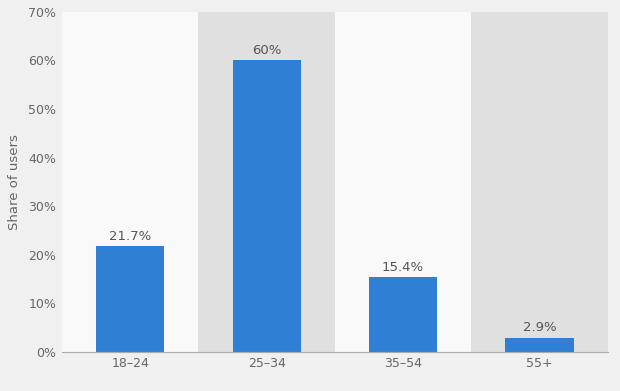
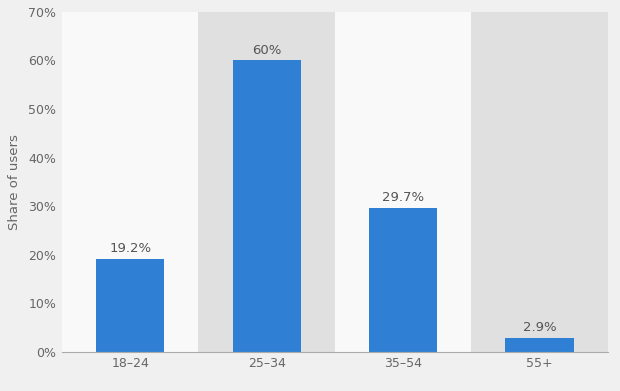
18–24: 21.7% -> 19.2%
35–54: 15.4% -> 29.7%
